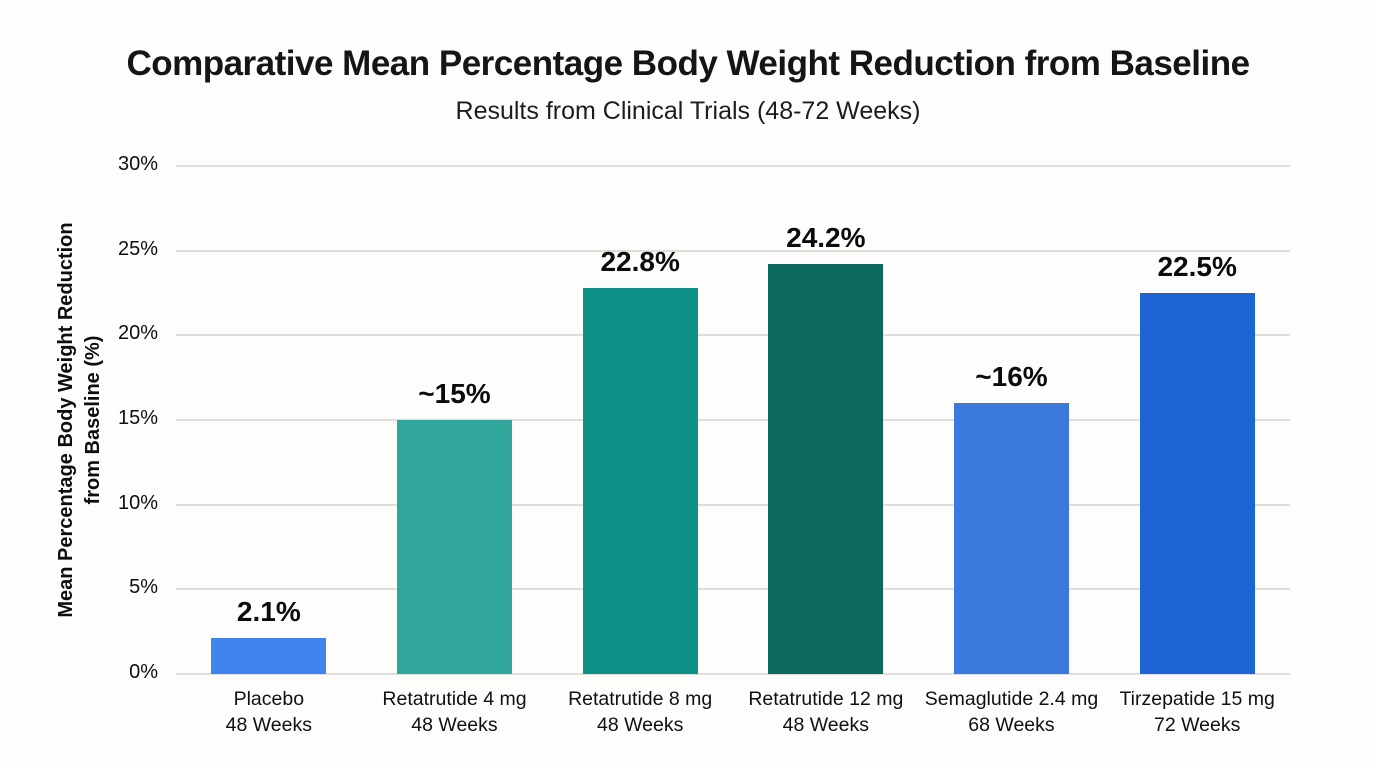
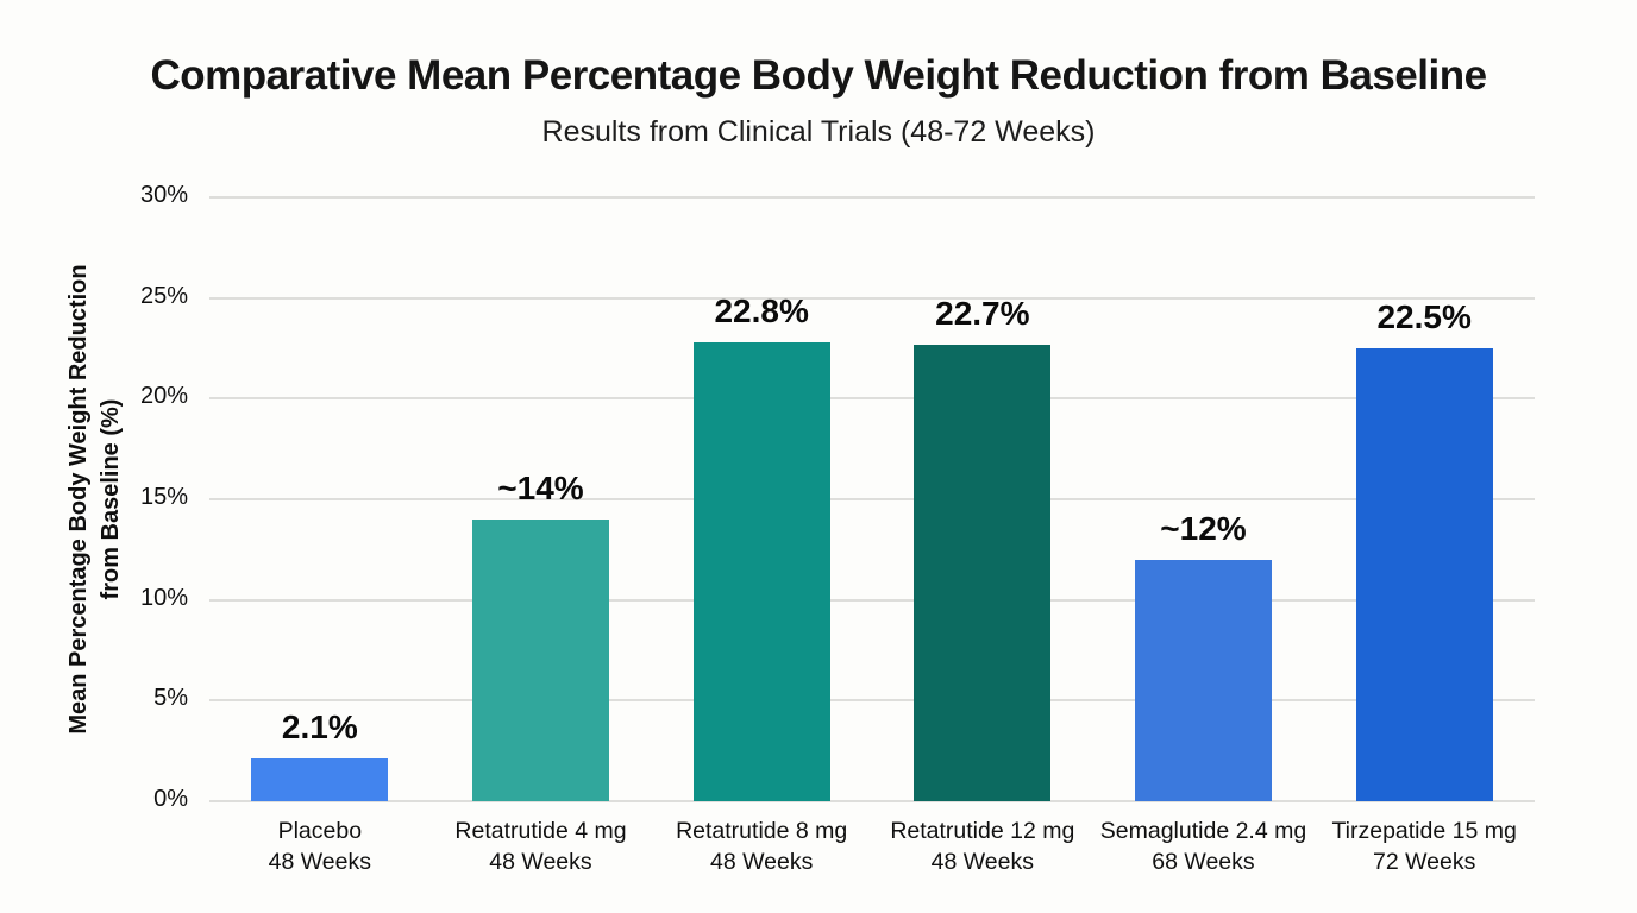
Retatrutide 4 mg 48 Weeks: 15 -> 14
Retatrutide 12 mg 48 Weeks: 24.2% -> 22.7%
Semaglutide 2.4 mg 68 Weeks: 16 -> 12
